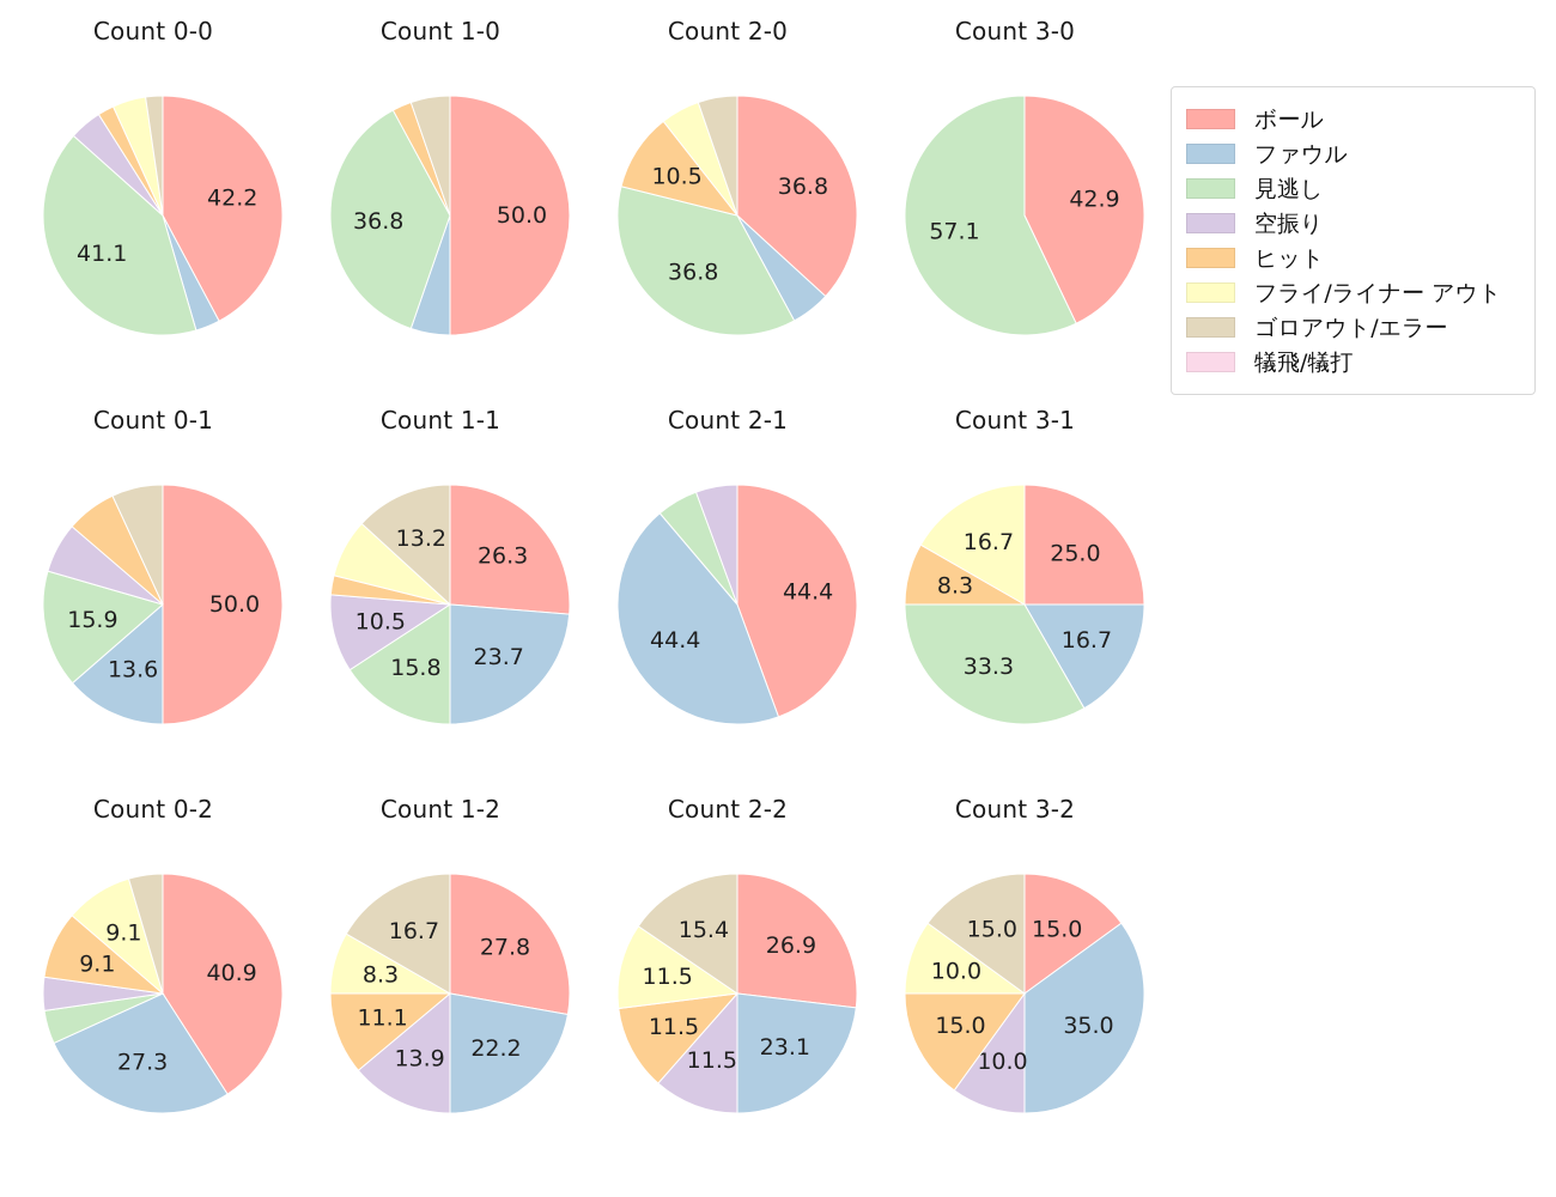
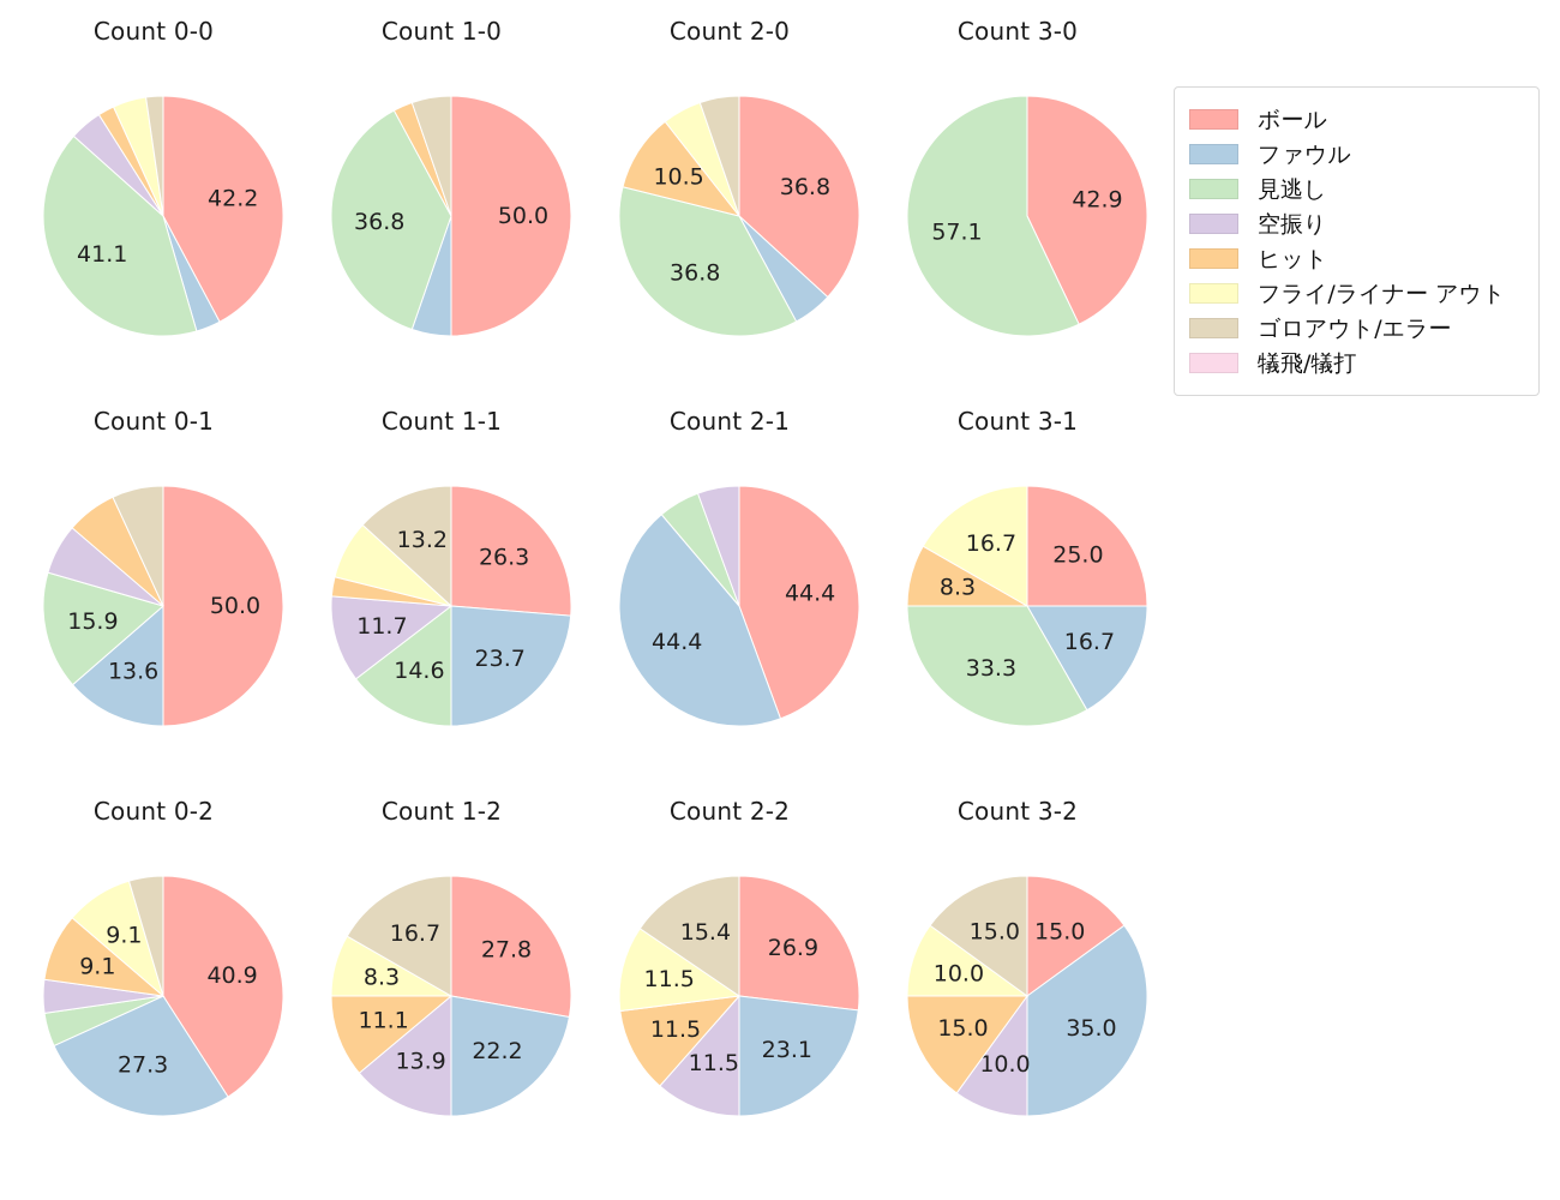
Count 1-1/見逃し: 15.8 -> 14.6
Count 1-1/空振り: 10.5 -> 11.7
